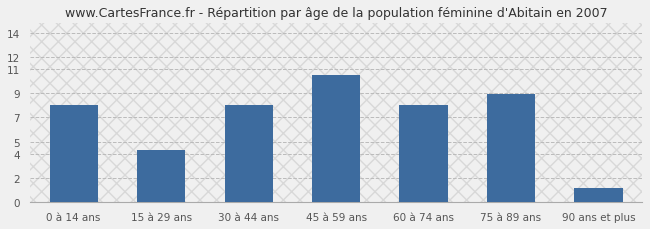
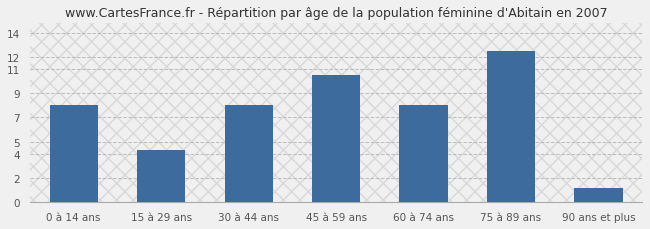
75 à 89 ans: 8.9 -> 12.5
